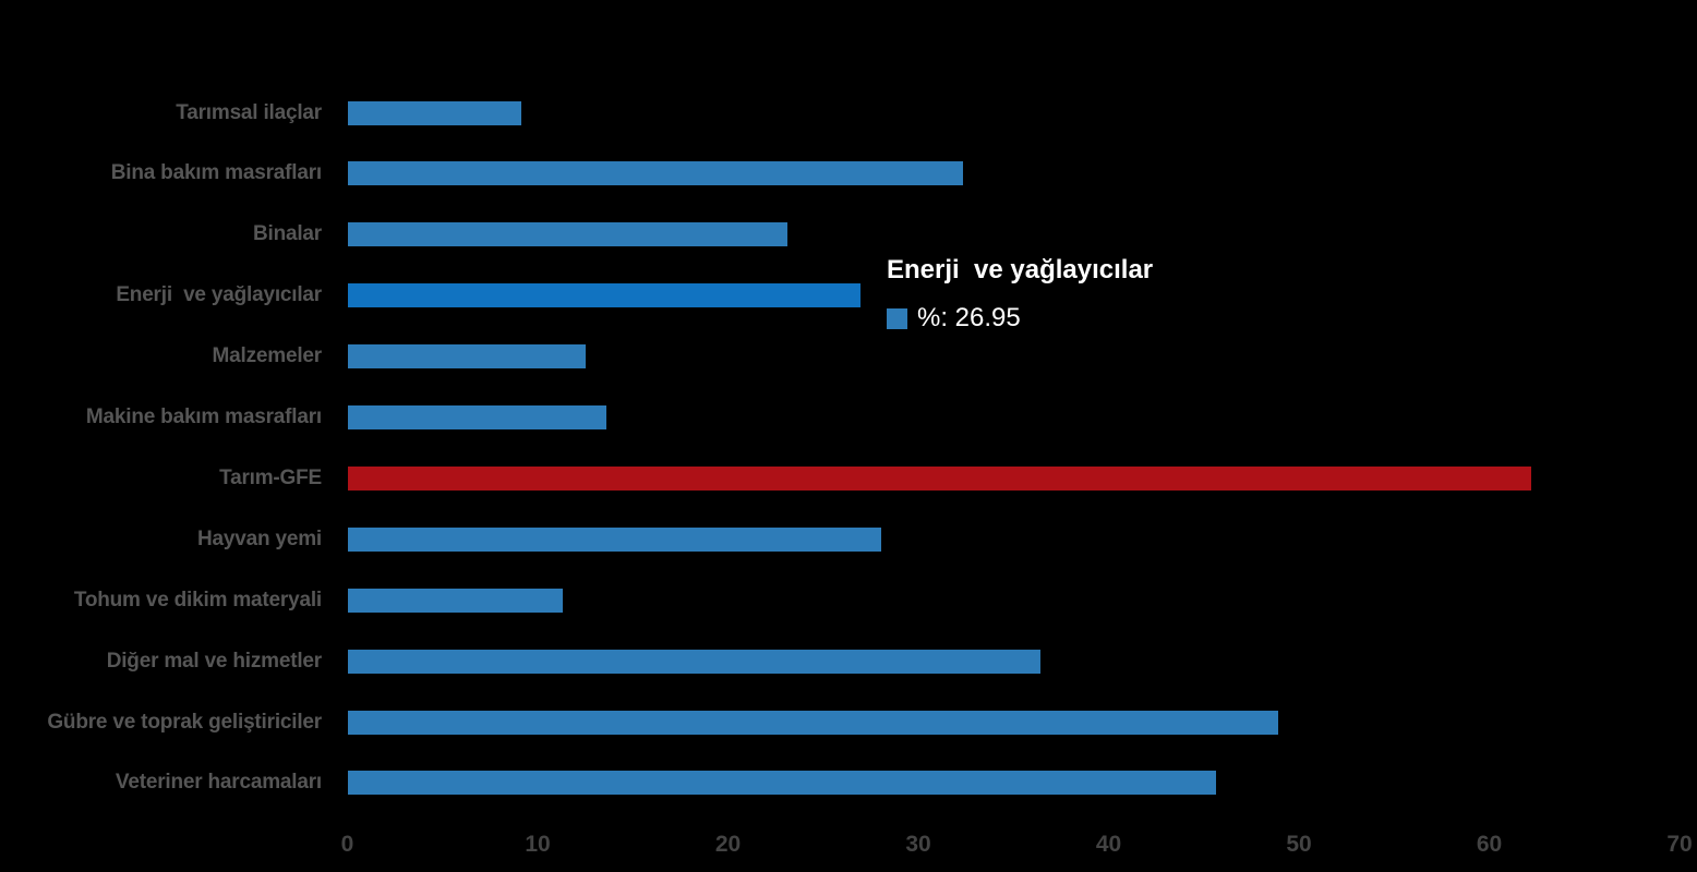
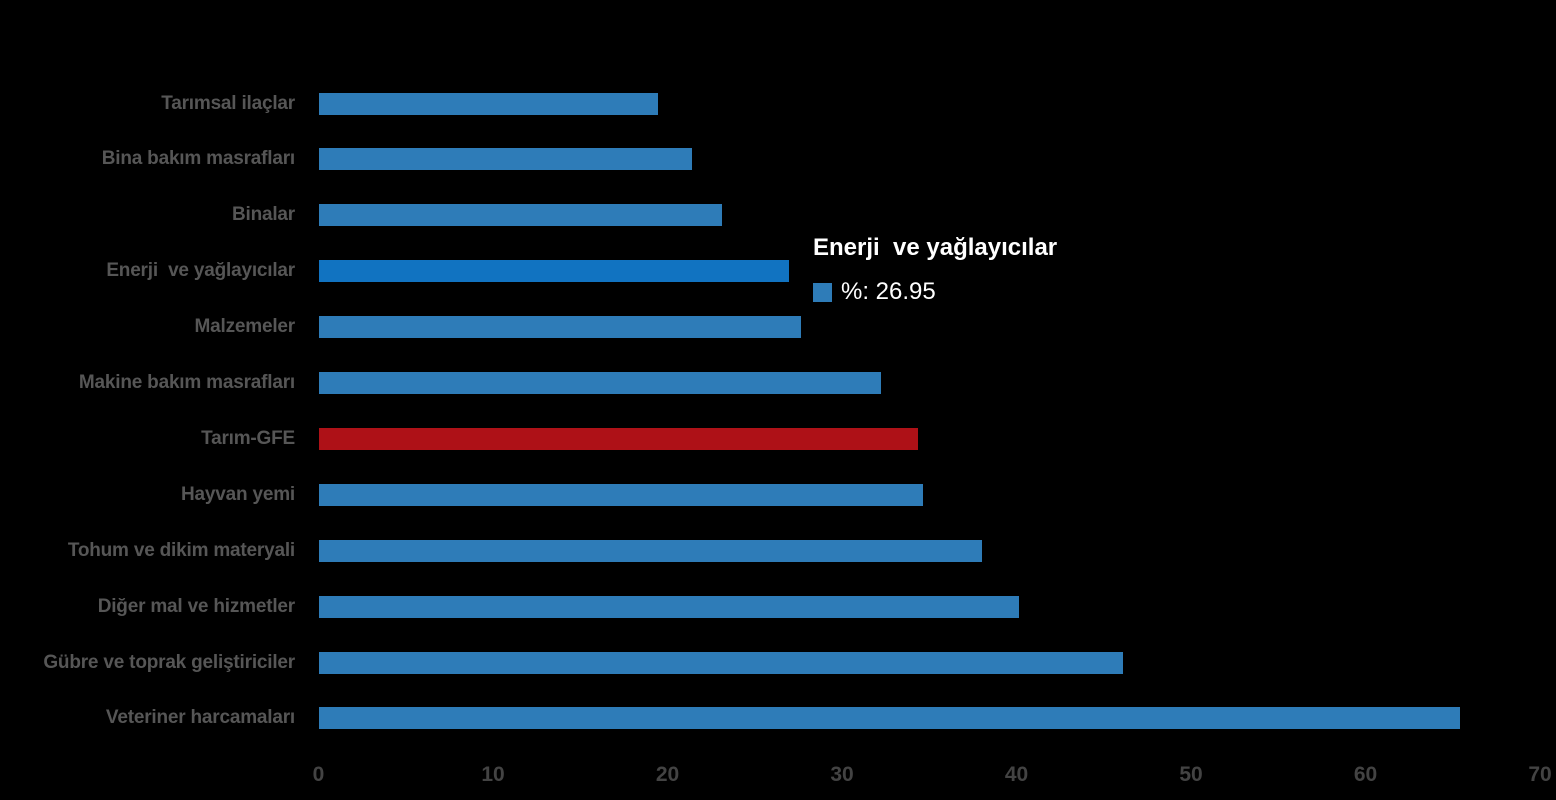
Tarımsal ilaçlar: 9.1 -> 19.4
Bina bakım masrafları: 32.3 -> 21.4
Malzemeler: 12.5 -> 27.6
Makine bakım masrafları: 13.6 -> 32.2
Tarım-GFE: 62.2 -> 34.3
Hayvan yemi: 28.0 -> 34.6
Tohum ve dikim materyali: 11.3 -> 38.0
Diğer mal ve hizmetler: 36.4 -> 40.1
Gübre ve toprak geliştiriciler: 48.9 -> 46.1
Veteriner harcamaları: 45.6 -> 65.4
